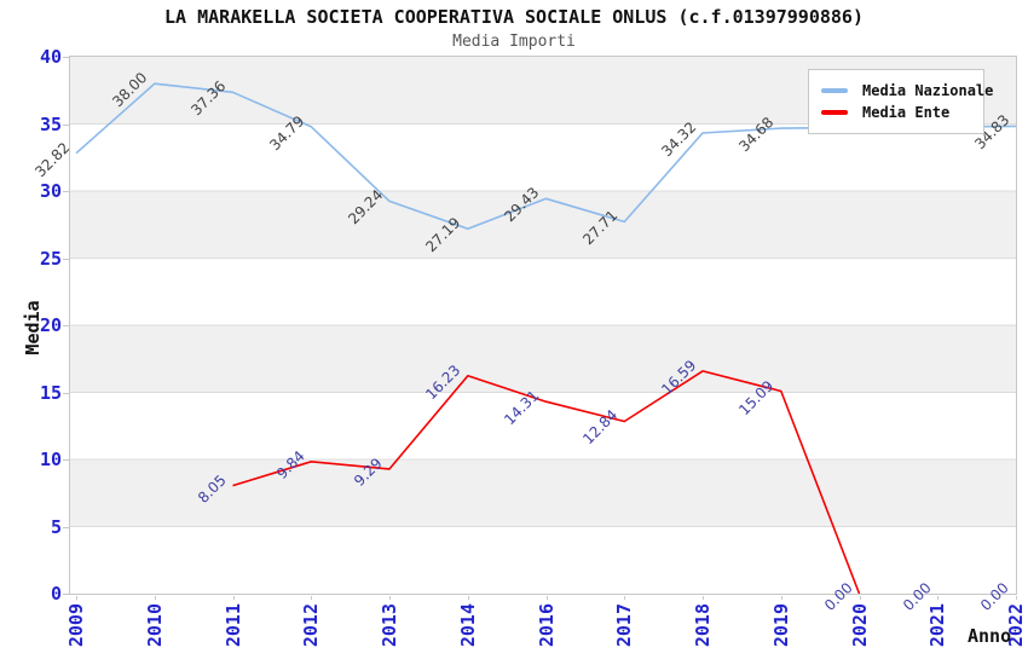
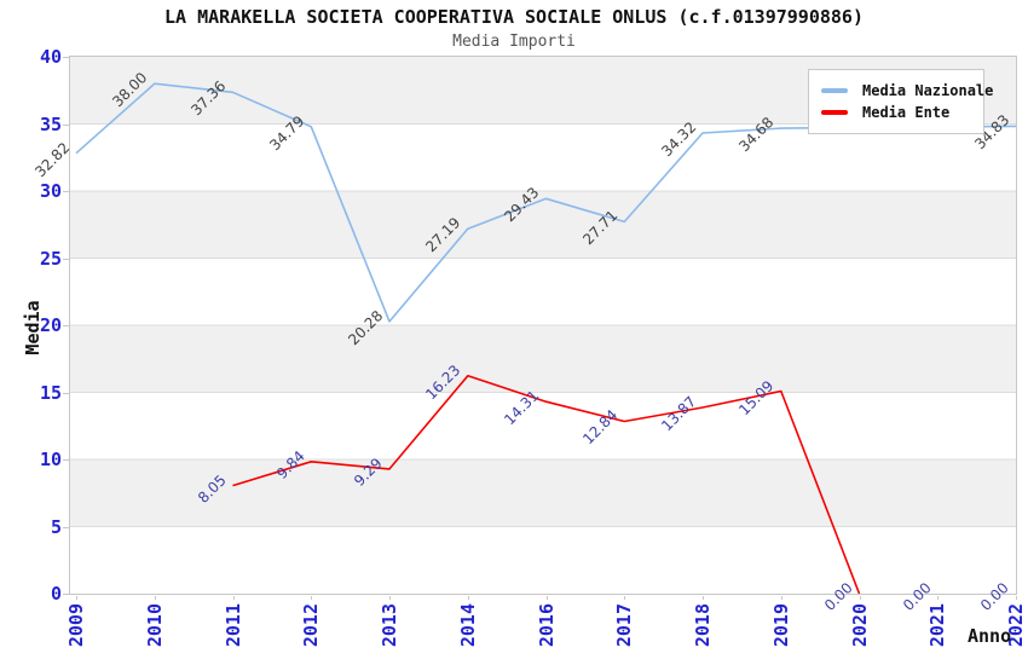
Media Nazionale/2013: 29.24 -> 20.28
Media Ente/2018: 16.59 -> 13.87
